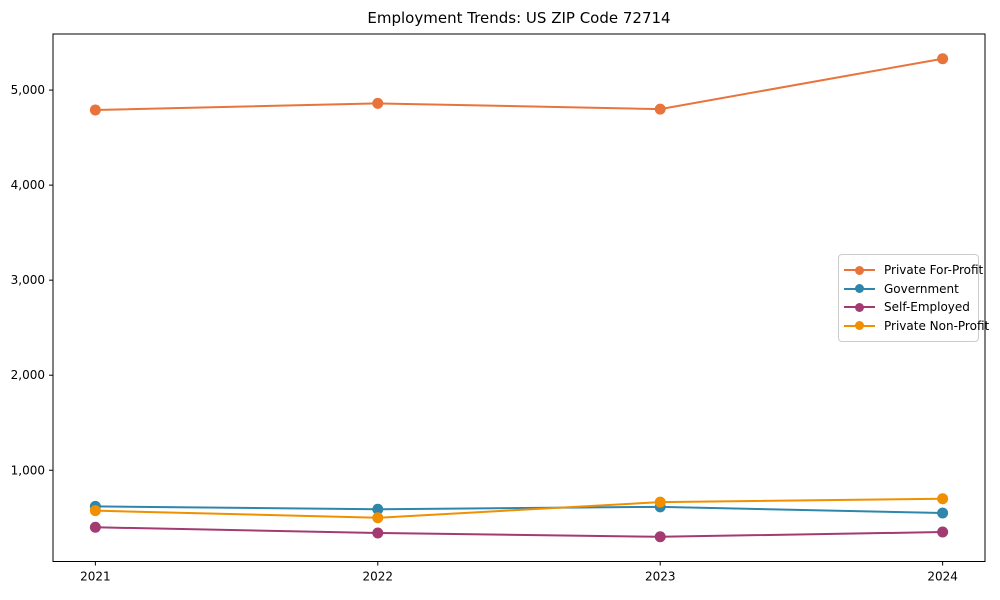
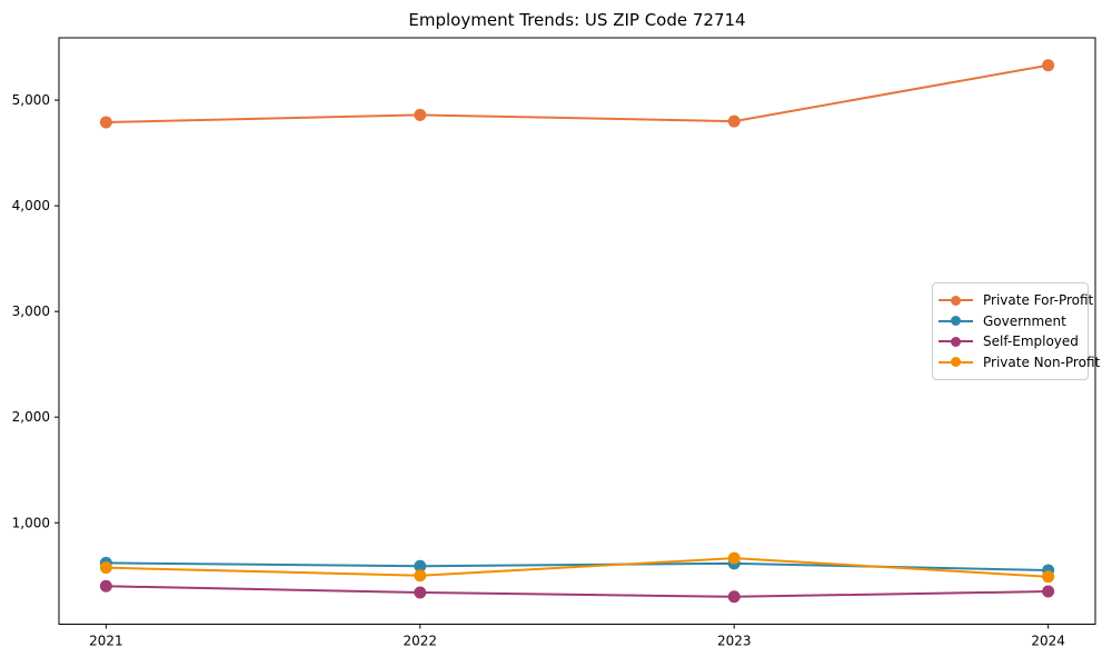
Private Non-Profit/2024: 700 -> 500
